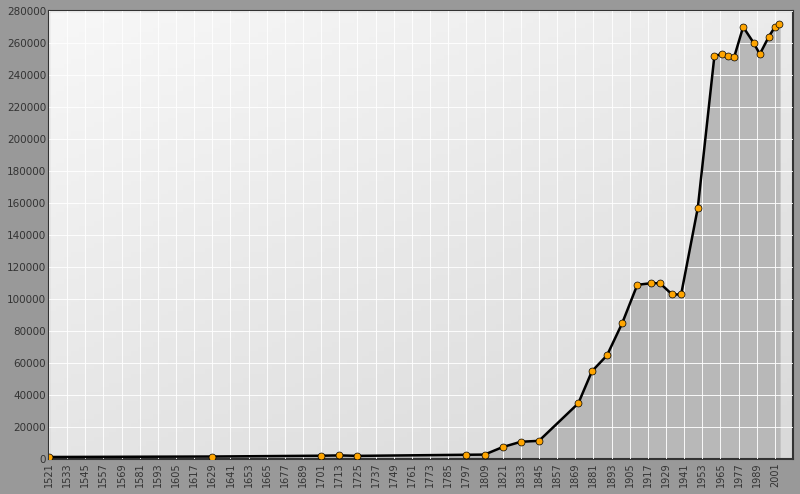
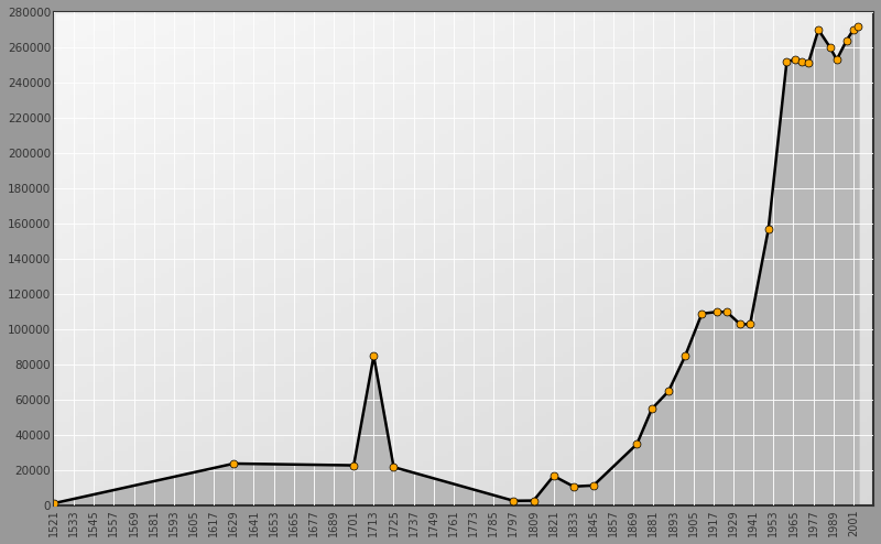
1629: 2000 -> 24000
1701: 2000 -> 23000
1713: 2000 -> 85000
1725: 2000 -> 22000
1821: 8000 -> 17000
